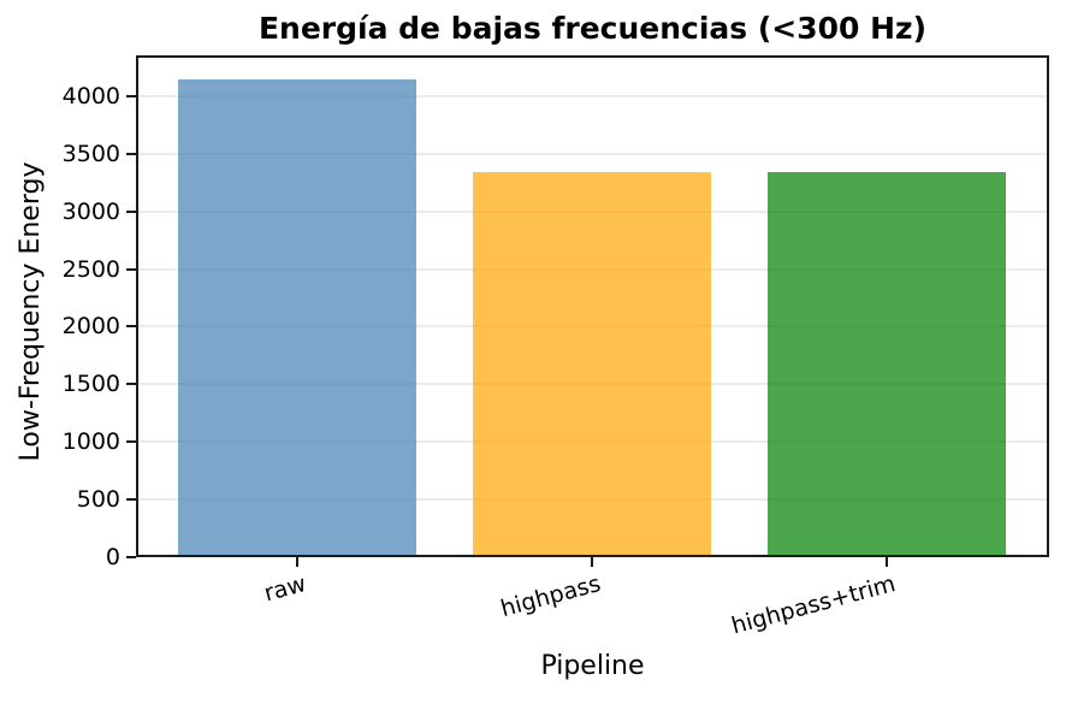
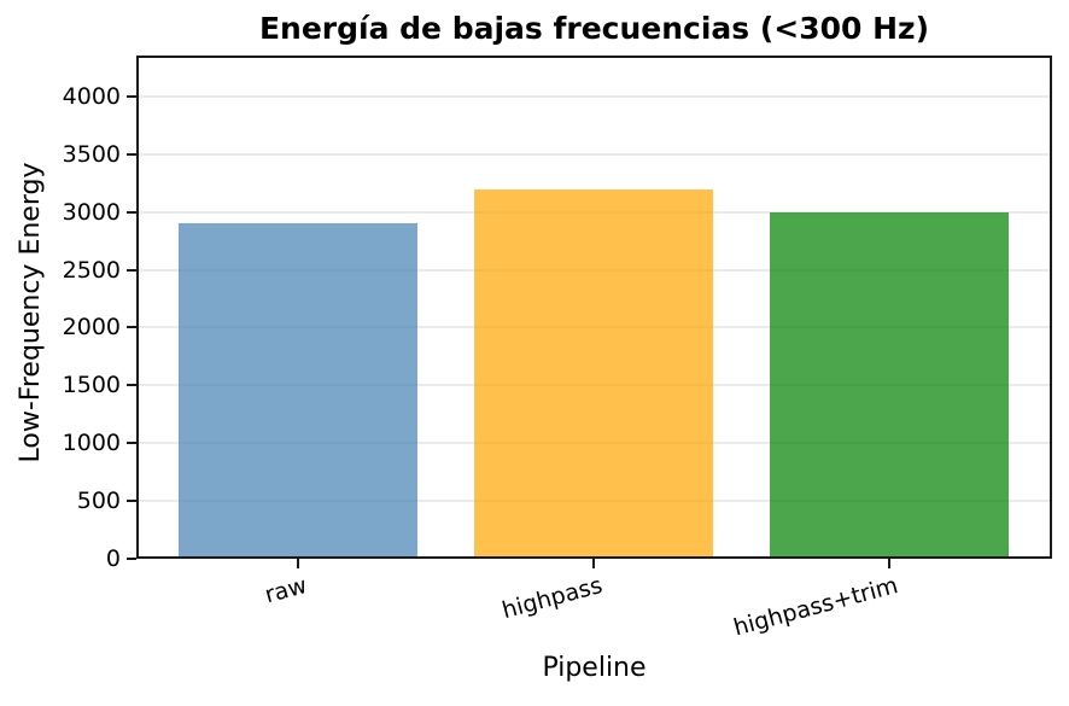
raw: 4200 -> 2900
highpass: 3300 -> 3200
highpass+trim: 3300 -> 3000
